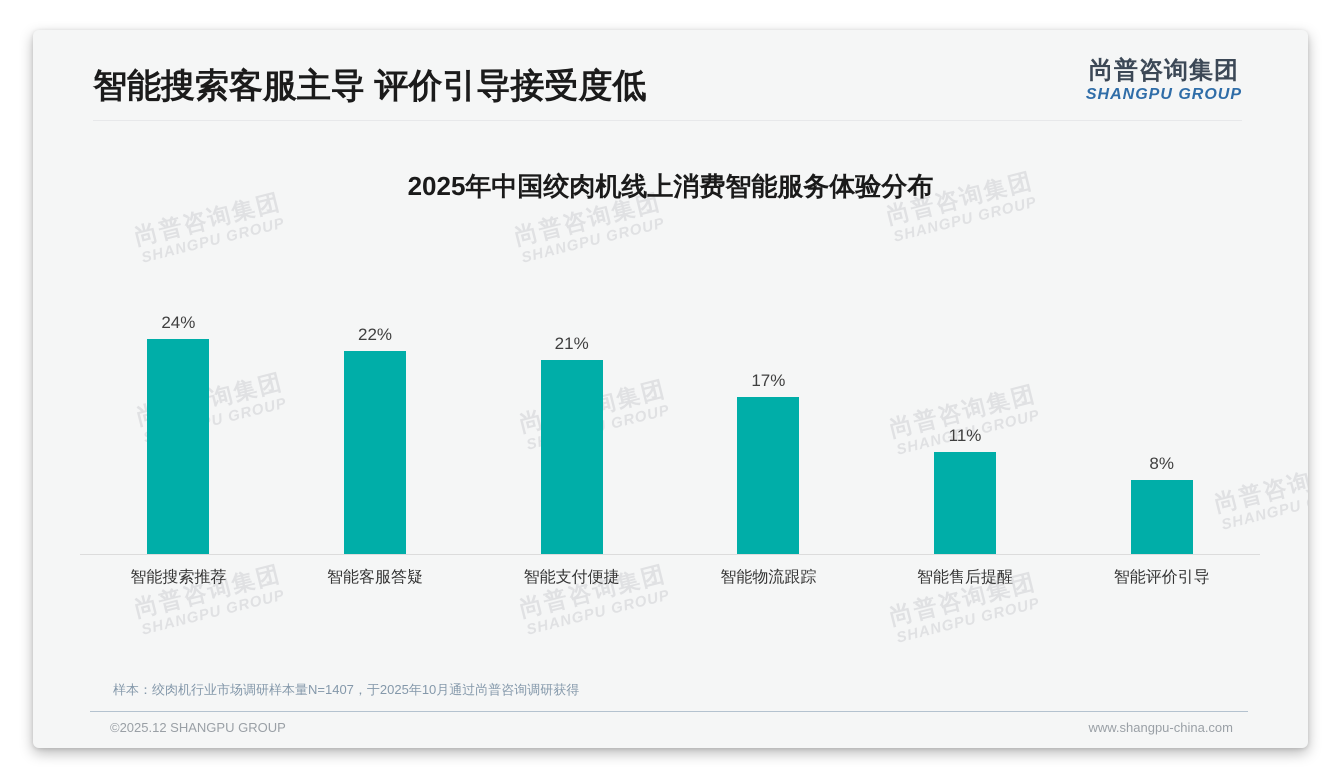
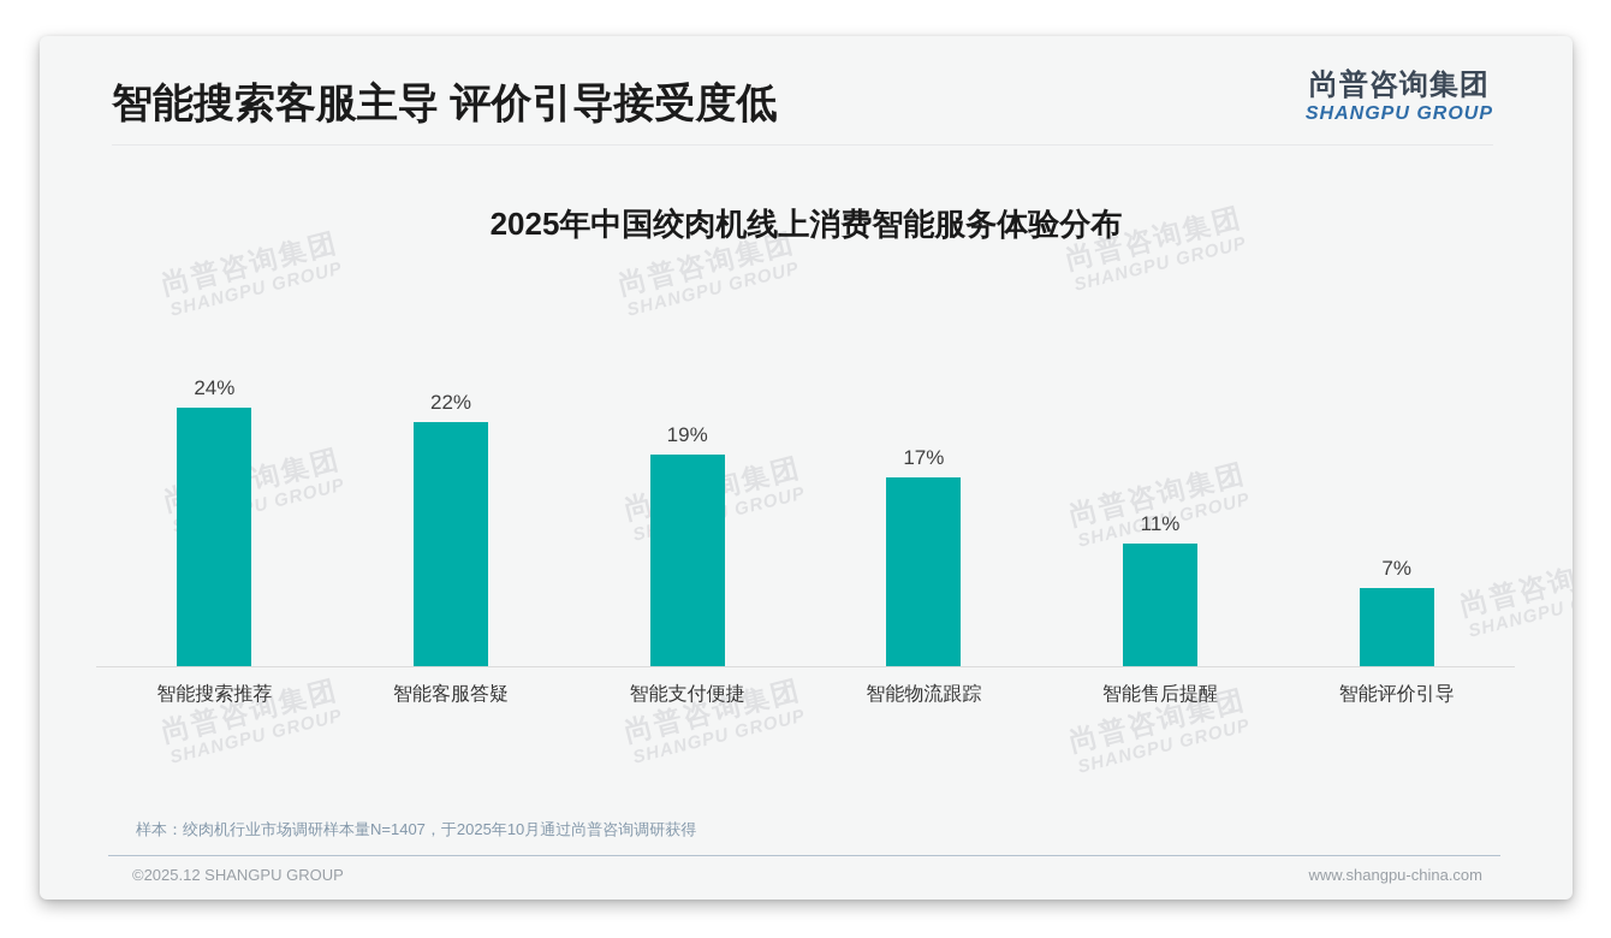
智能支付便捷: 21% -> 19%
智能评价引导: 8% -> 7%
